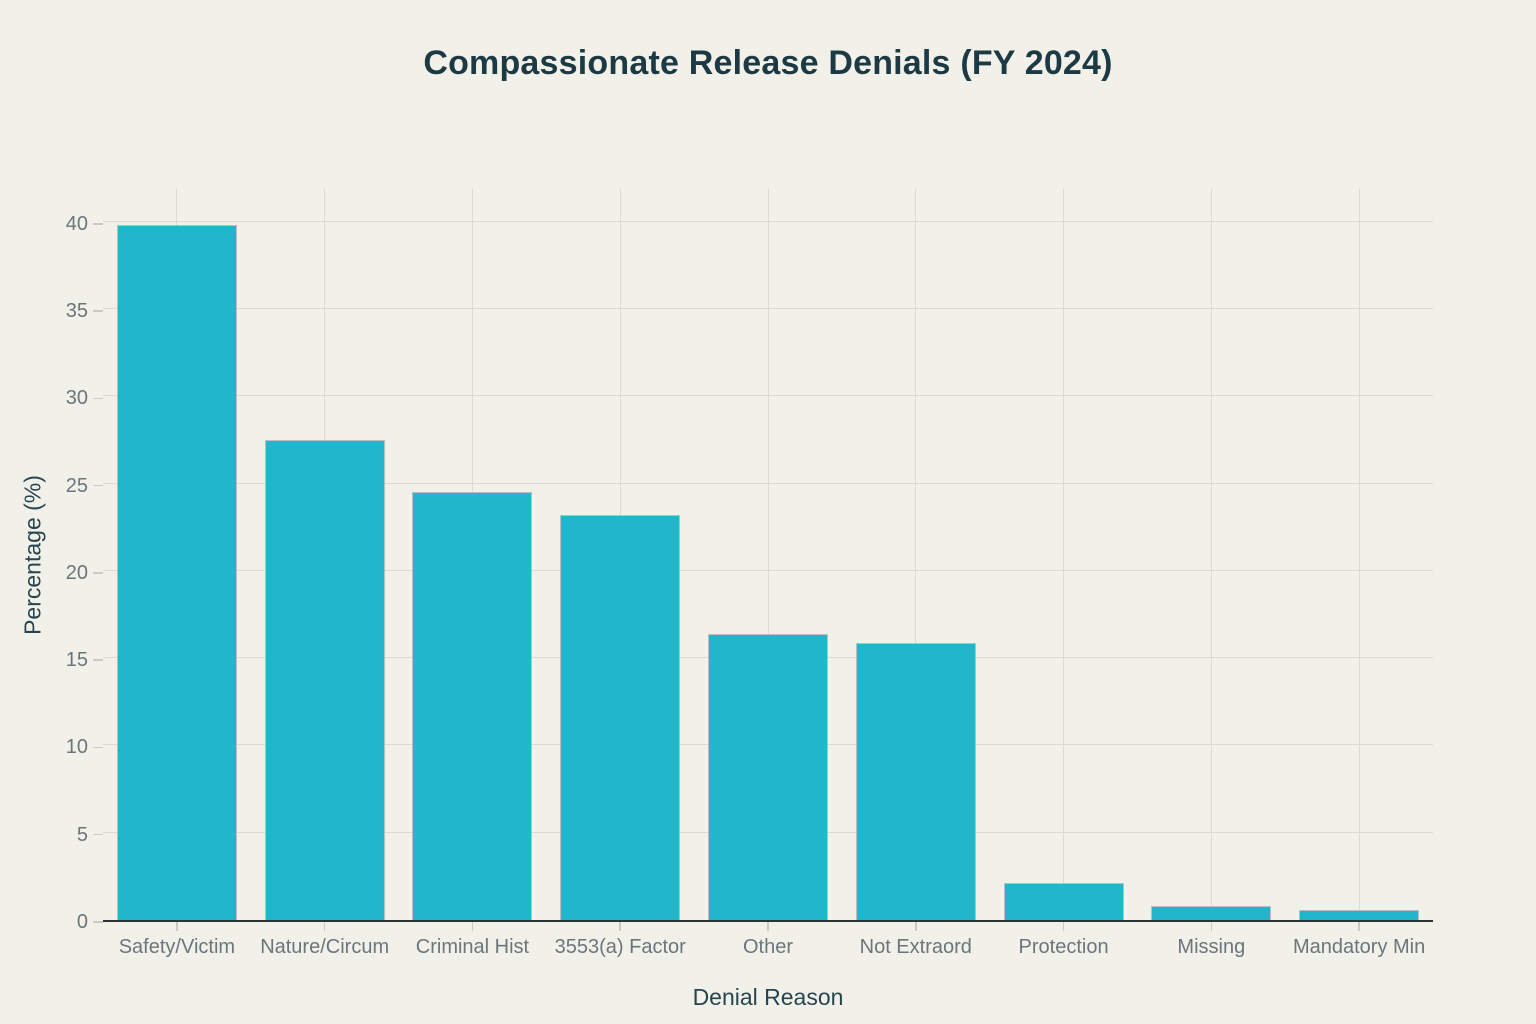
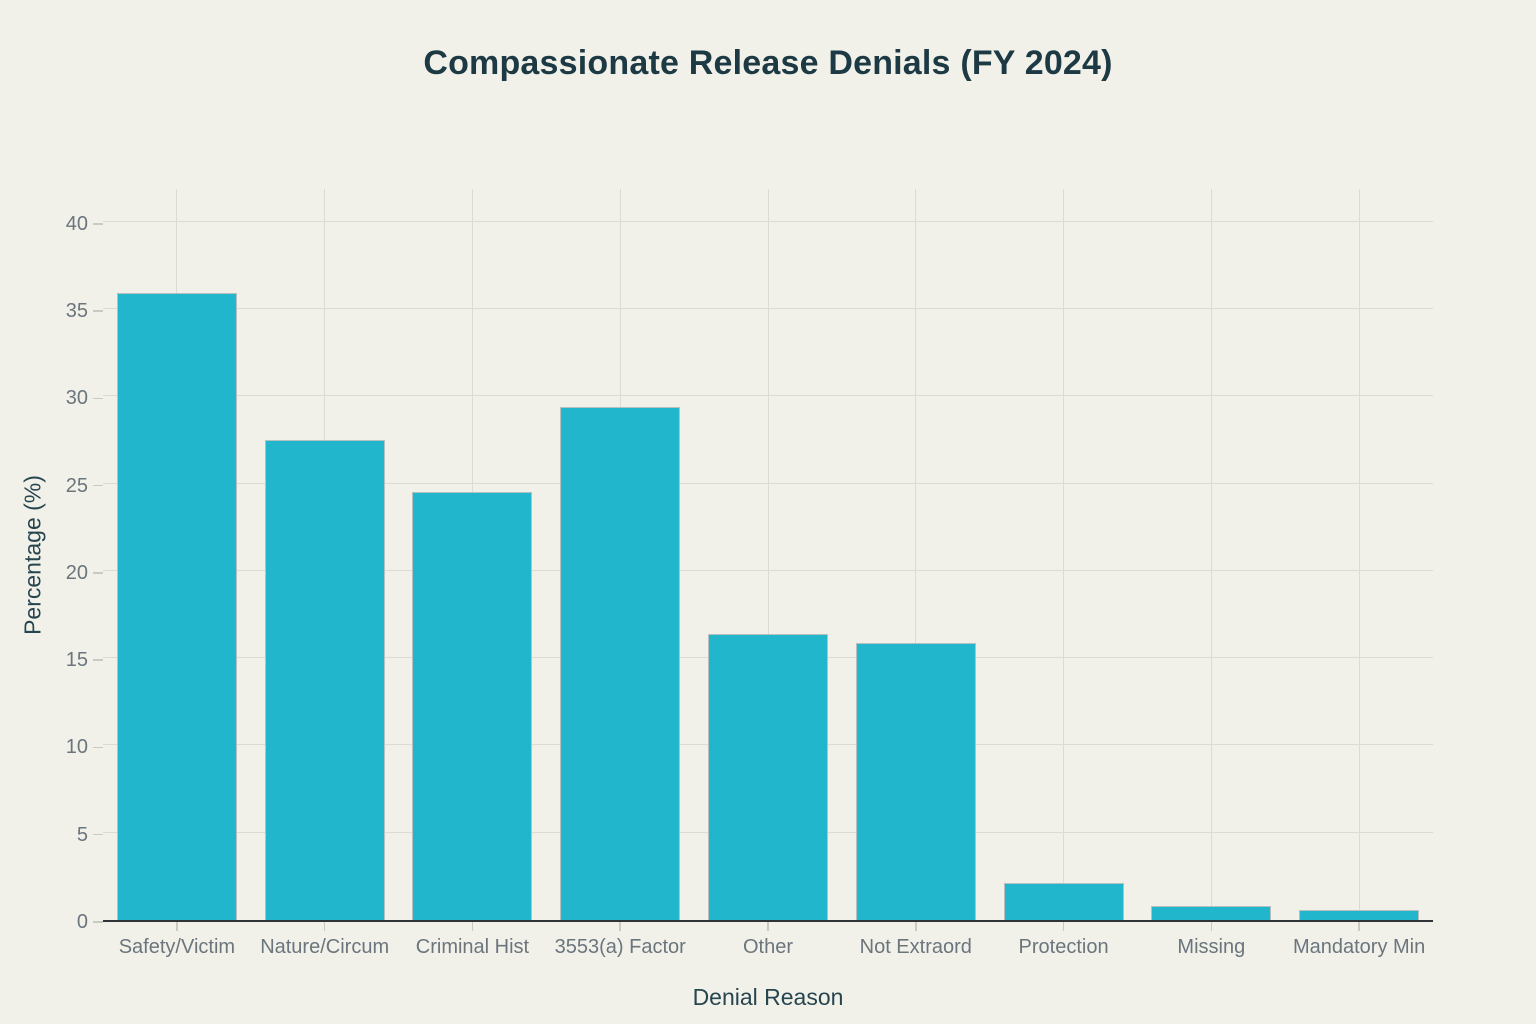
Safety/Victim: 39.8 -> 35.9
3553(a) Factor: 23.2 -> 29.4
